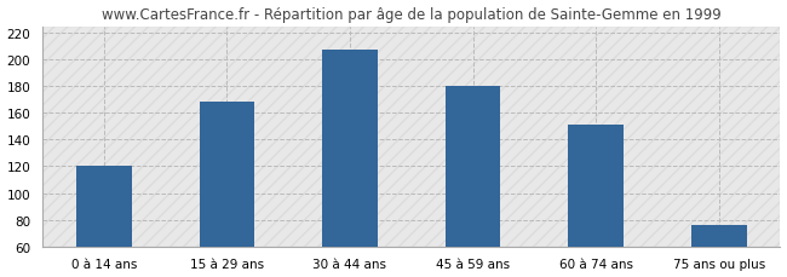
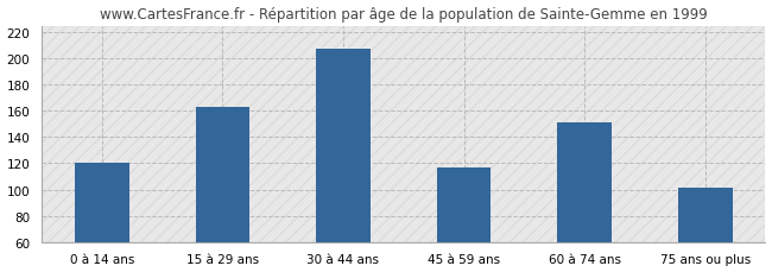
15 à 29 ans: 168 -> 163
45 à 59 ans: 180 -> 117
75 ans ou plus: 76 -> 101
